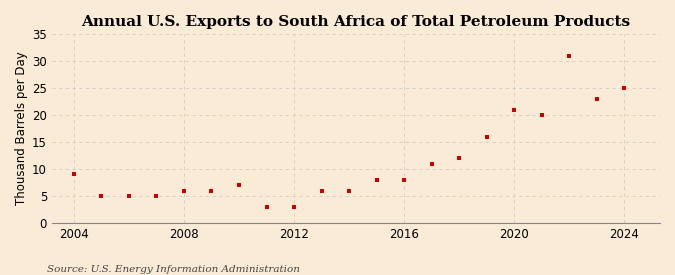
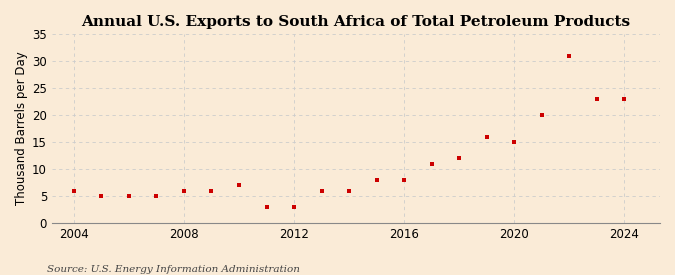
2004: 9 -> 6
2020: 21 -> 15
2024: 25 -> 23
